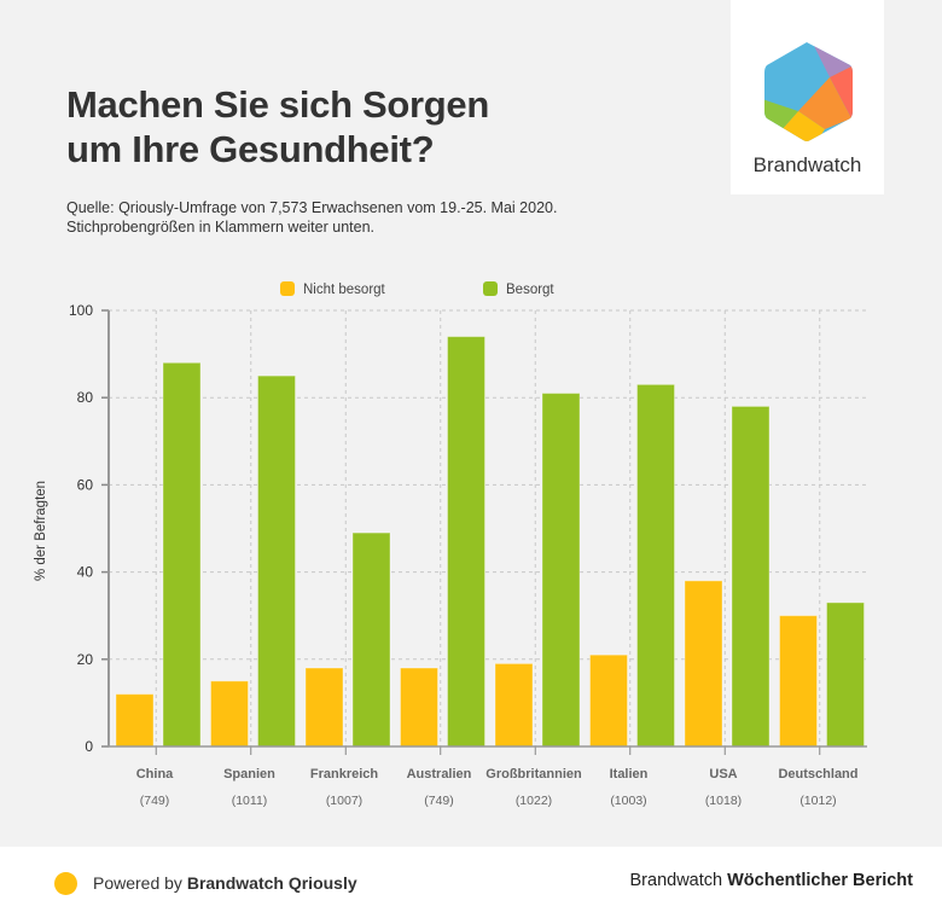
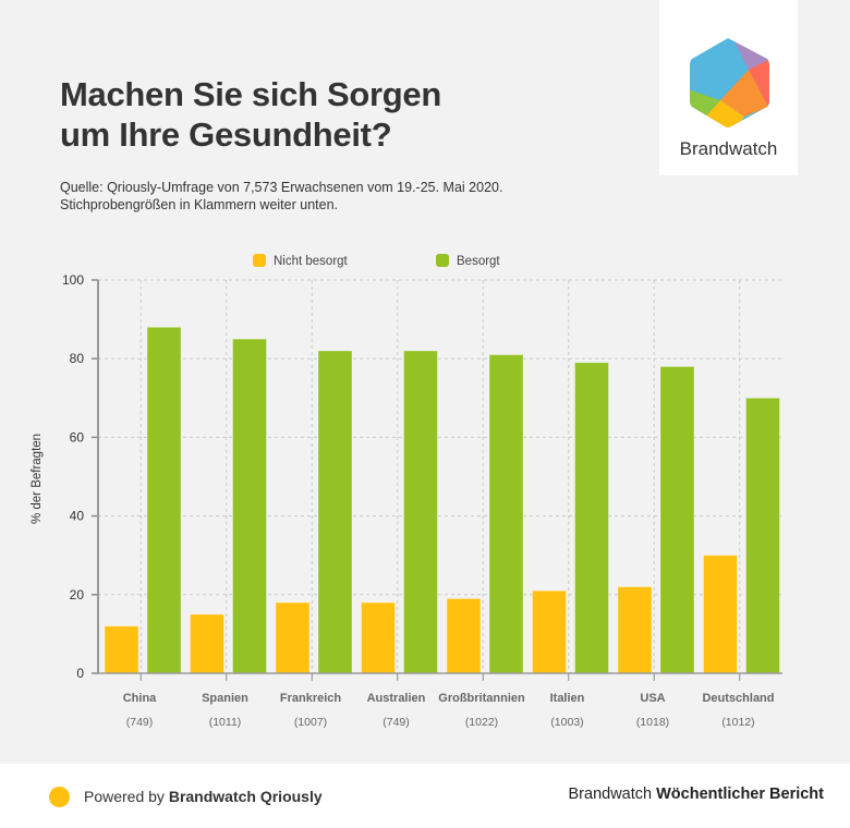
Besorgt/Frankreich: 49 -> 82
Besorgt/Australien: 94 -> 82
Besorgt/Italien: 83 -> 79
Nicht besorgt/USA: 38 -> 22
Besorgt/Deutschland: 33 -> 70
